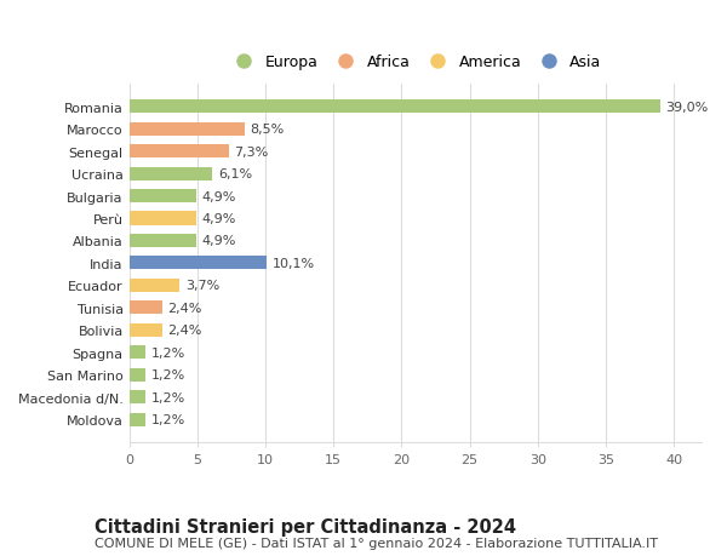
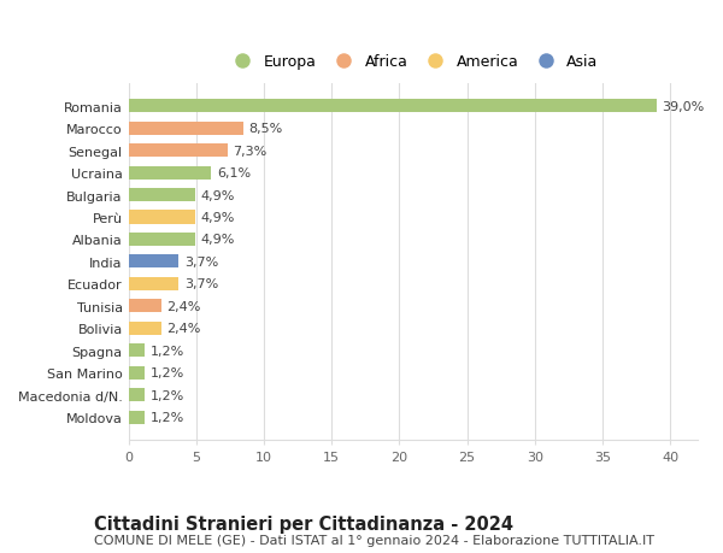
India: 10,1% -> 3,7%
